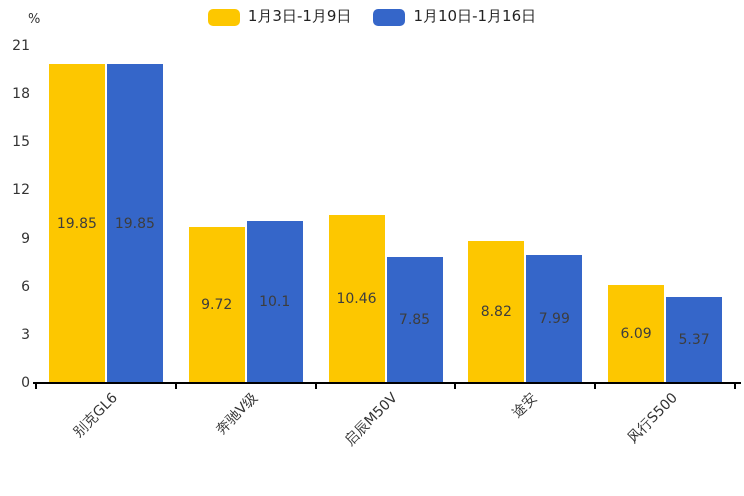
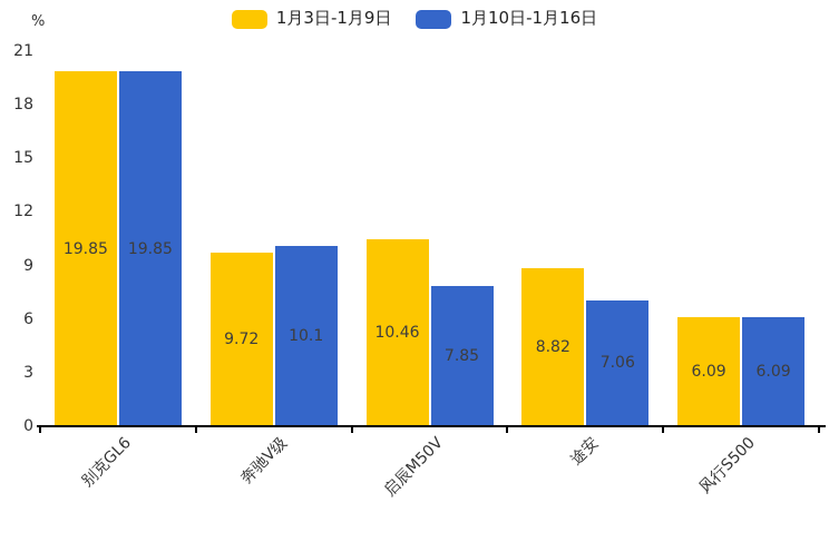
1月10日-1月16日/途安: 7.99 -> 7.06
1月10日-1月16日/风行S500: 5.37 -> 6.09
